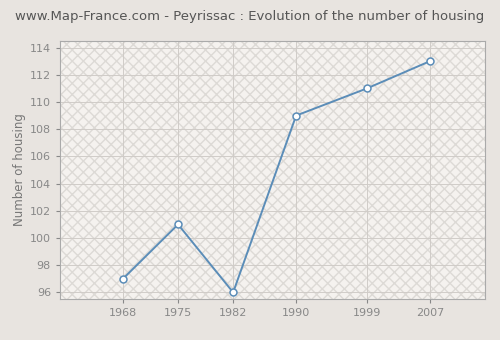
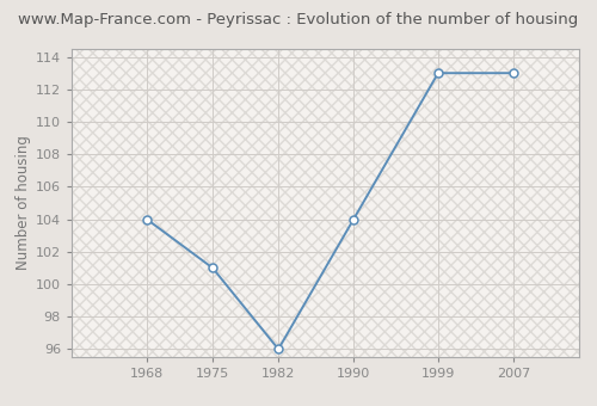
1968: 97 -> 104
1990: 109 -> 104
1999: 111 -> 113
